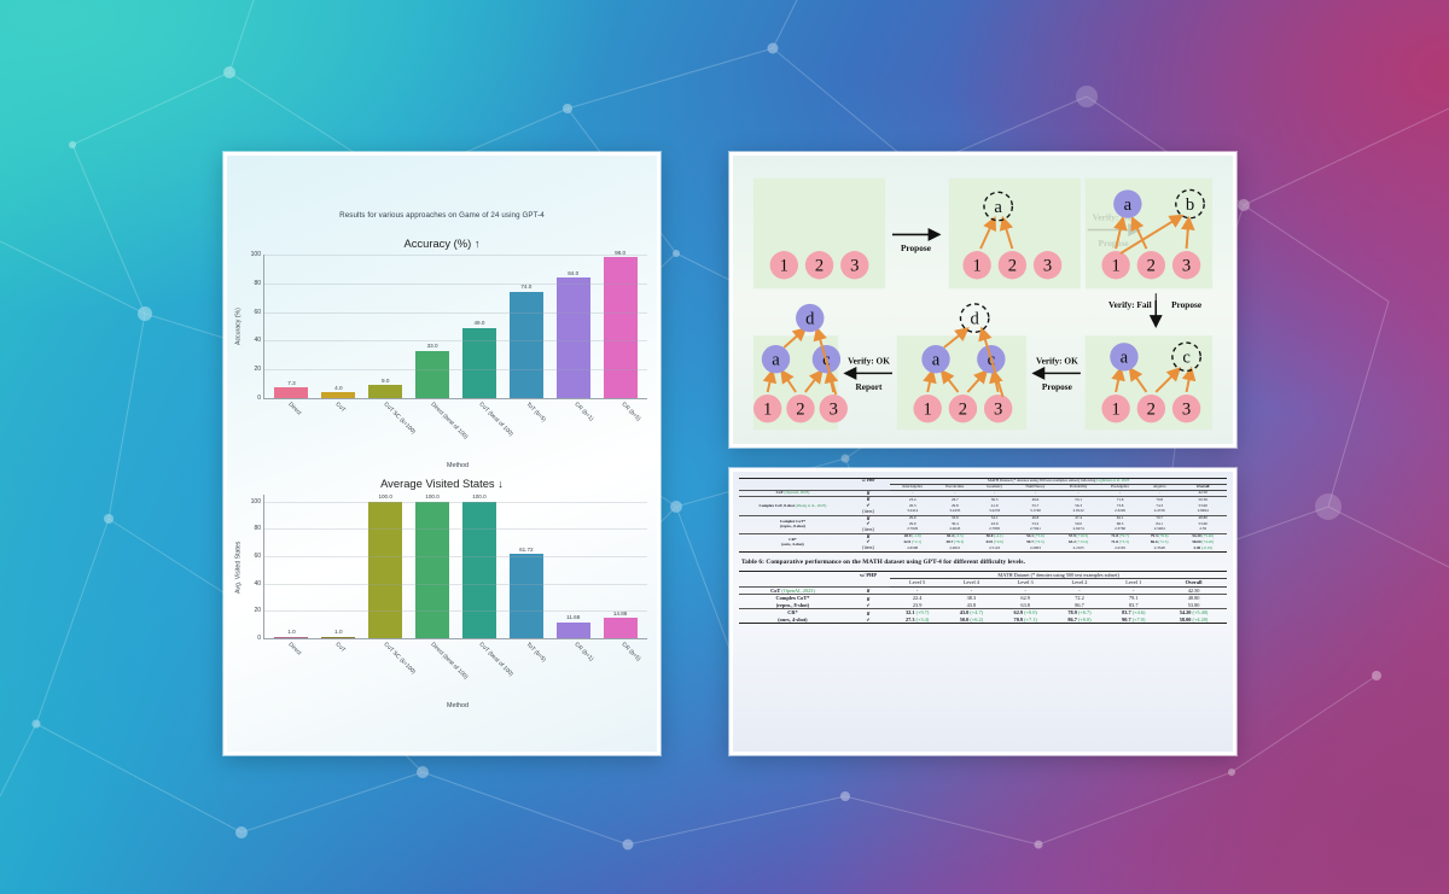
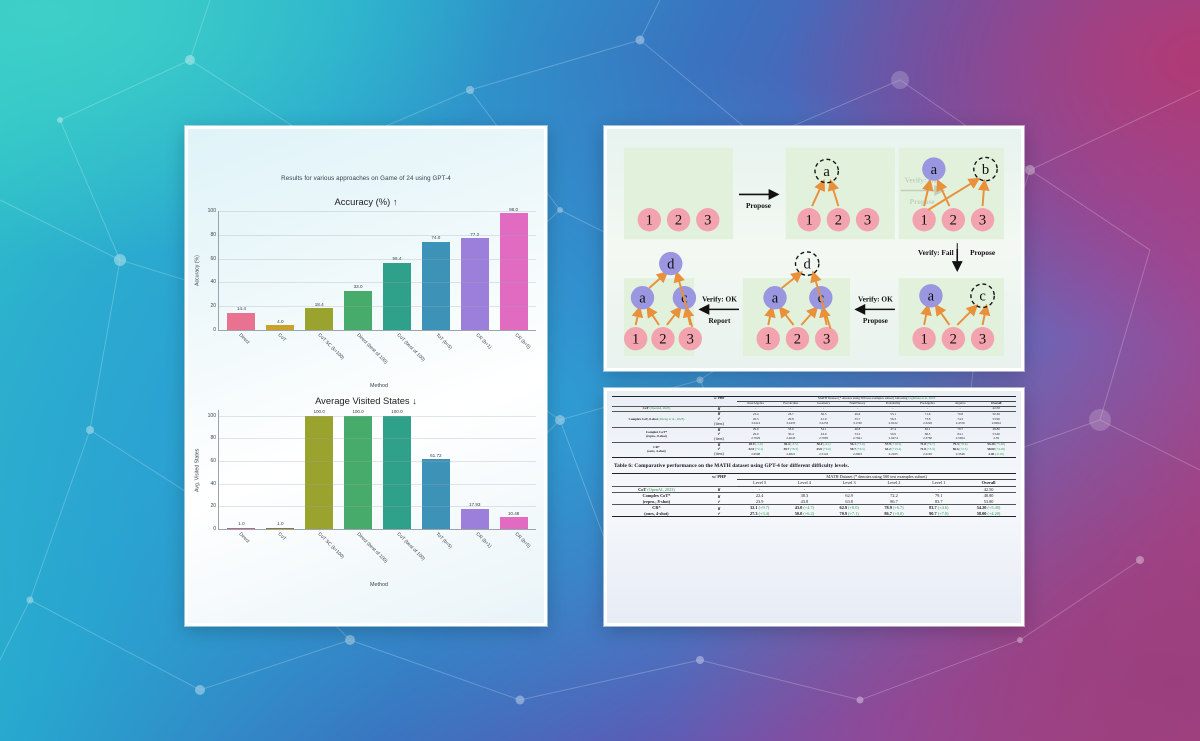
Accuracy (%) ↑/Direct: 7.3 -> 14.4
Accuracy (%) ↑/CoT SC (k=100): 9.0 -> 18.4
Accuracy (%) ↑/CoT (best of 100): 49.0 -> 56.4
Accuracy (%) ↑/CR (b=1): 84.0 -> 77.2
Average Visited States ↓/CR (b=1): 11.68 -> 17.93
Average Visited States ↓/CR (b=5): 14.86 -> 10.48
